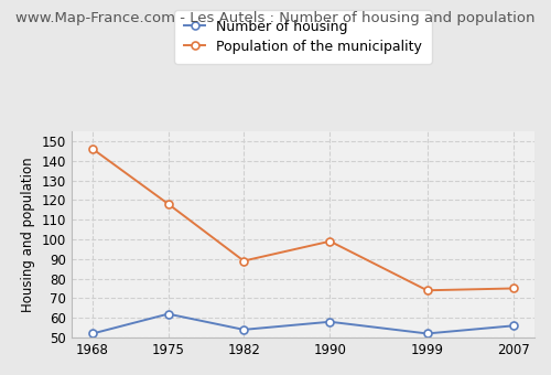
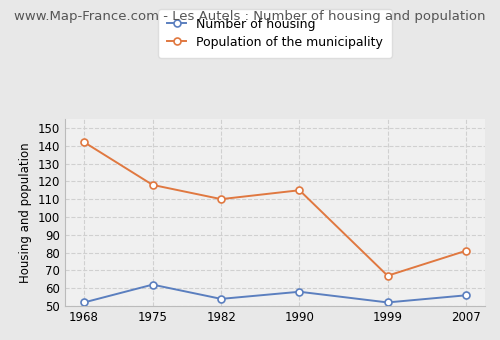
Population of the municipality/1968: 146 -> 142
Population of the municipality/1982: 89 -> 110
Population of the municipality/1990: 99 -> 115
Population of the municipality/1999: 74 -> 67
Population of the municipality/2007: 75 -> 81
